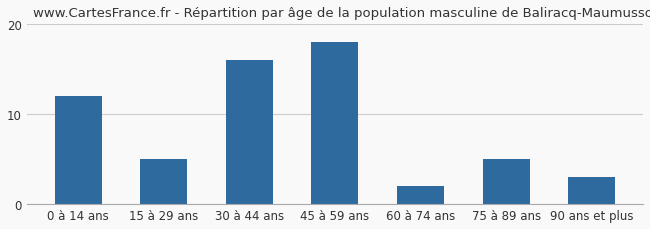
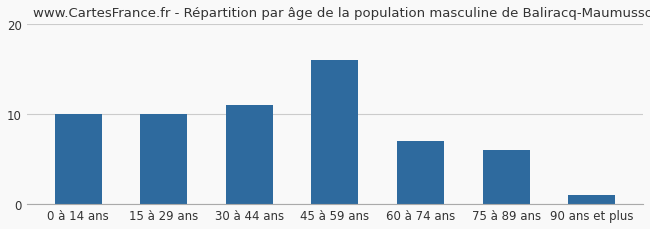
0 à 14 ans: 12 -> 10
15 à 29 ans: 5 -> 10
30 à 44 ans: 16 -> 11
45 à 59 ans: 18 -> 16
60 à 74 ans: 2 -> 7
75 à 89 ans: 5 -> 6
90 ans et plus: 3 -> 1
